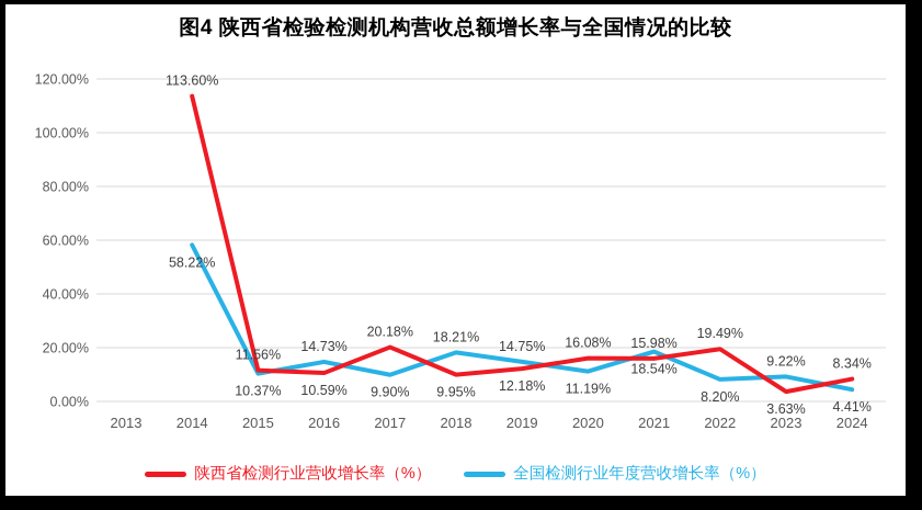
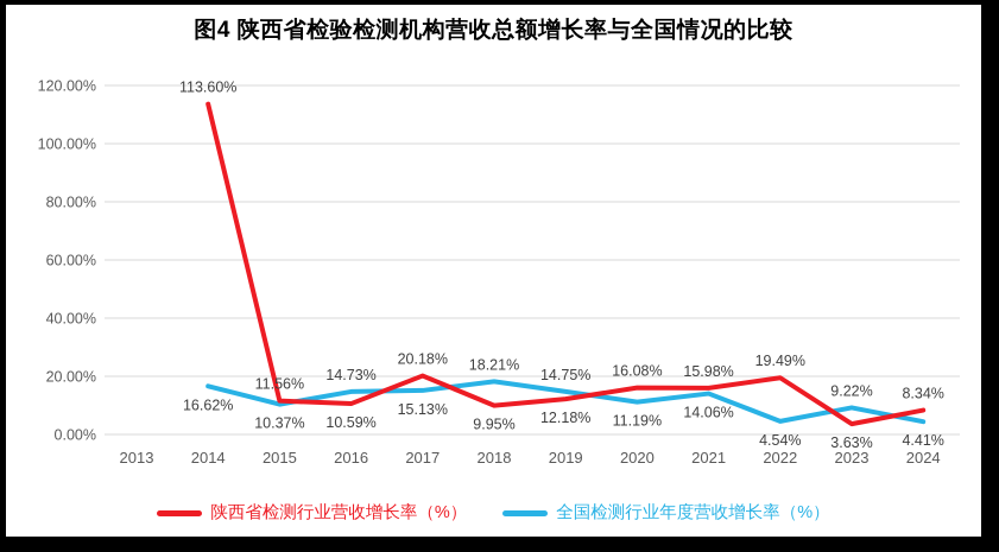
全国检测行业年度营收增长率（%）/2014: 58.22% -> 16.62%
全国检测行业年度营收增长率（%）/2017: 9.90% -> 15.13%
全国检测行业年度营收增长率（%）/2021: 18.54% -> 14.06%
全国检测行业年度营收增长率（%）/2022: 8.20% -> 4.54%
